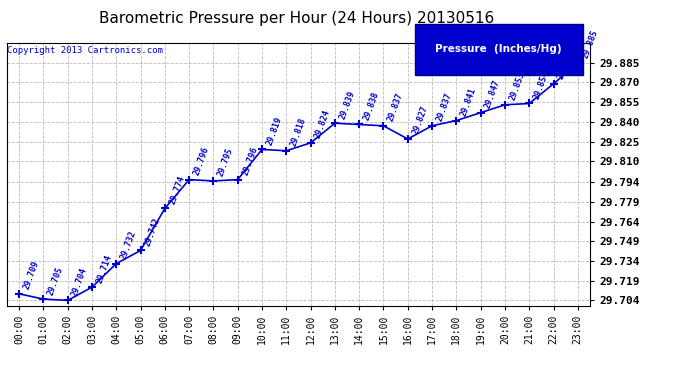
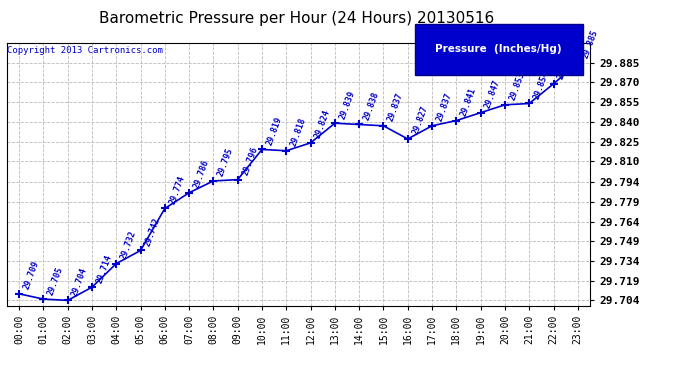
07:00: 29.796 -> 29.786
